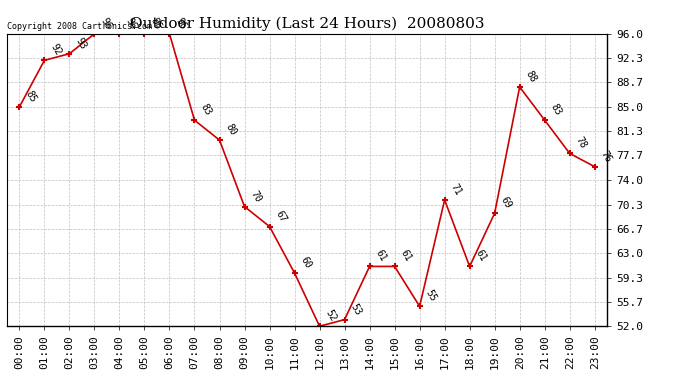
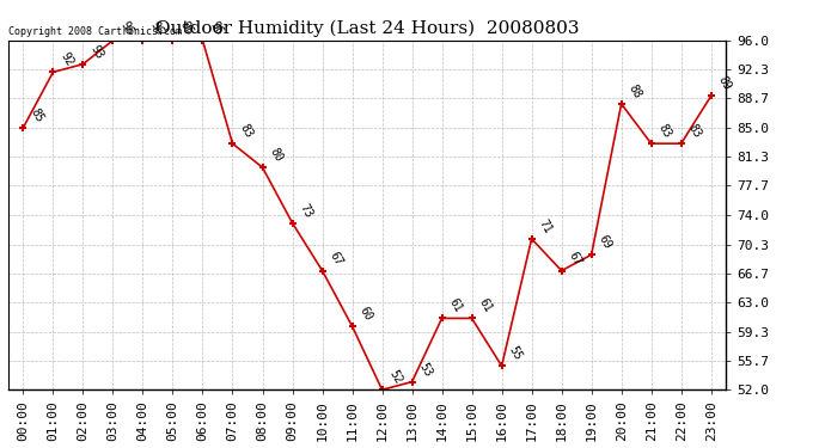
09:00: 70 -> 73
18:00: 61 -> 67
22:00: 78 -> 83
23:00: 76 -> 89
